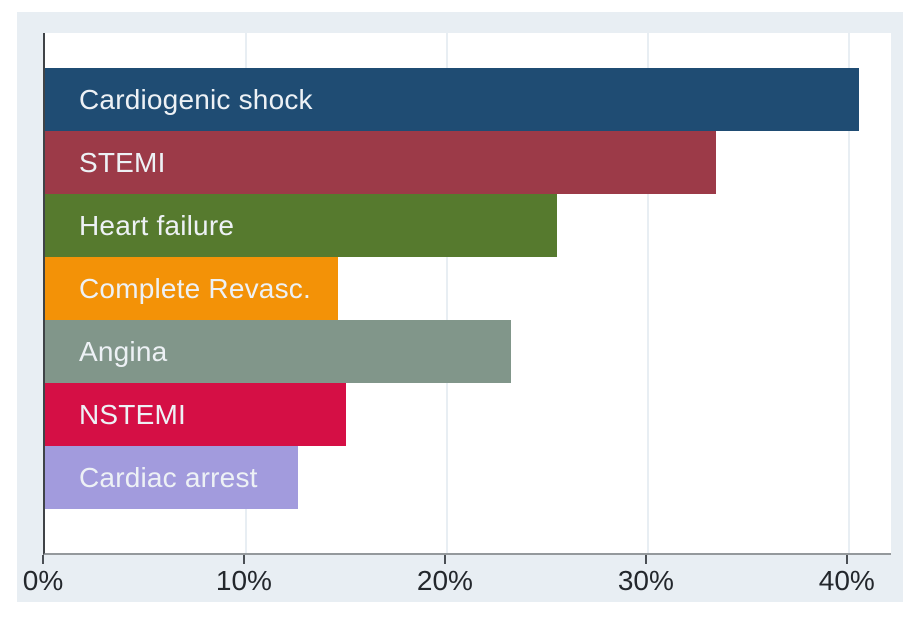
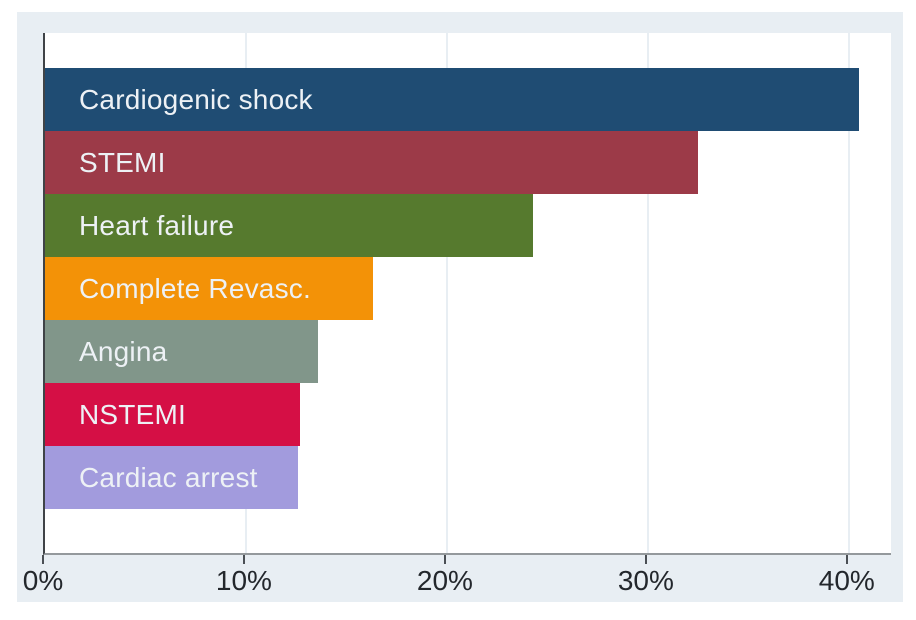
STEMI: 33.4% -> 32.5%
Heart failure: 25.5% -> 24.3%
Complete Revasc.: 14.6% -> 16.3%
Angina: 23.2% -> 13.6%
NSTEMI: 15.0% -> 12.7%
